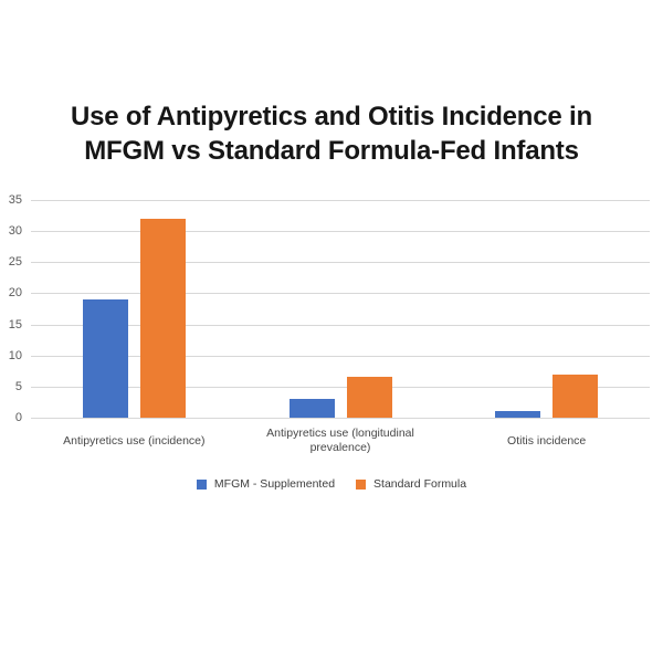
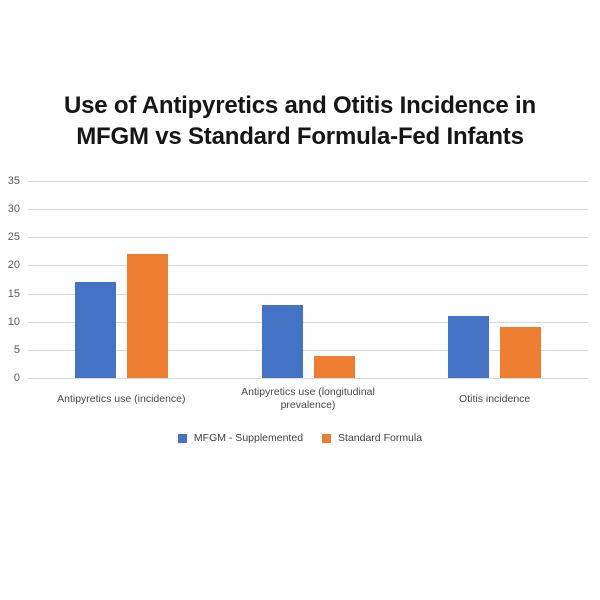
MFGM - Supplemented/Antipyretics use (incidence): 19 -> 17
Standard Formula/Antipyretics use (incidence): 32 -> 22
MFGM - Supplemented/Antipyretics use (longitudinal prevalence): 3 -> 13
Standard Formula/Antipyretics use (longitudinal prevalence): 6 -> 4
MFGM - Supplemented/Otitis incidence: 1 -> 11
Standard Formula/Otitis incidence: 7 -> 9
